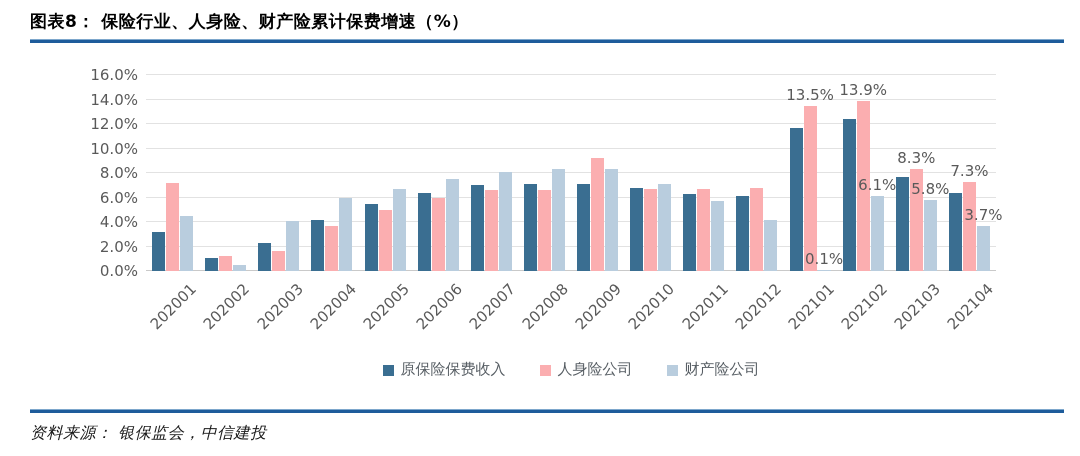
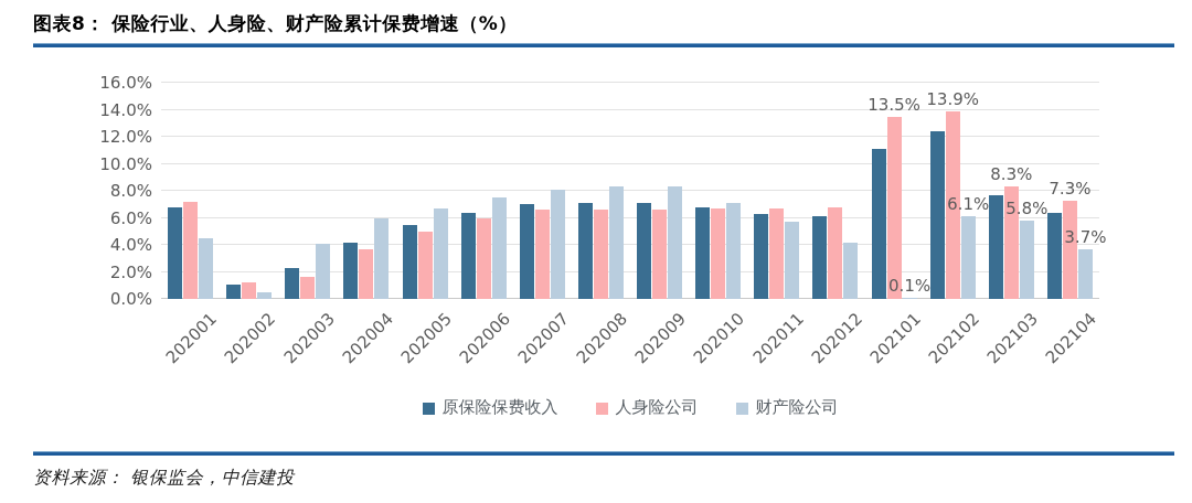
原保险保费收入/202001: 3.2% -> 6.8%
人身险公司/202009: 9.2% -> 6.6%
原保险保费收入/202101: 11.7% -> 11.1%
